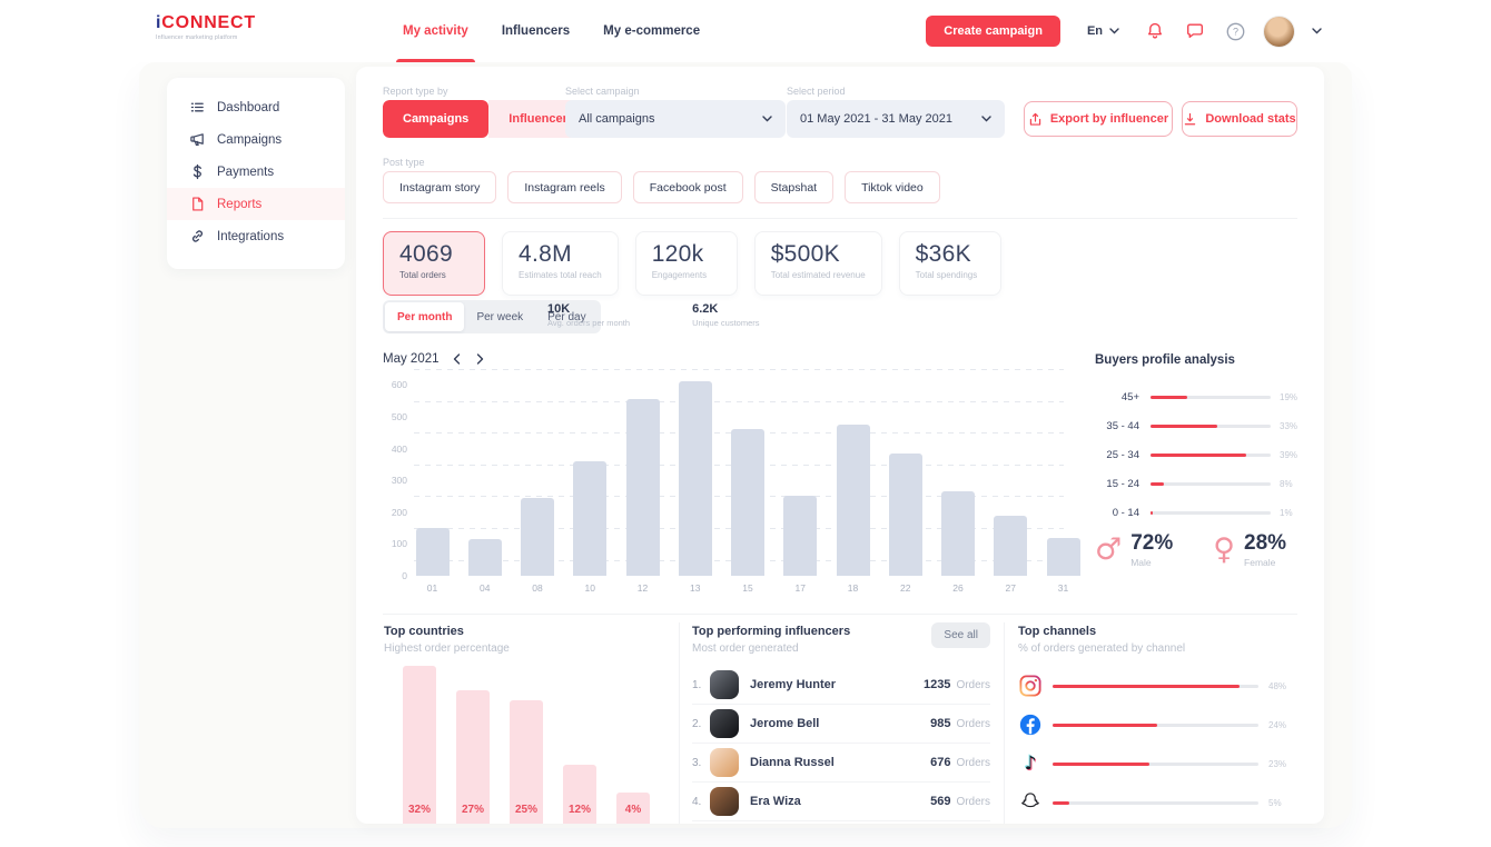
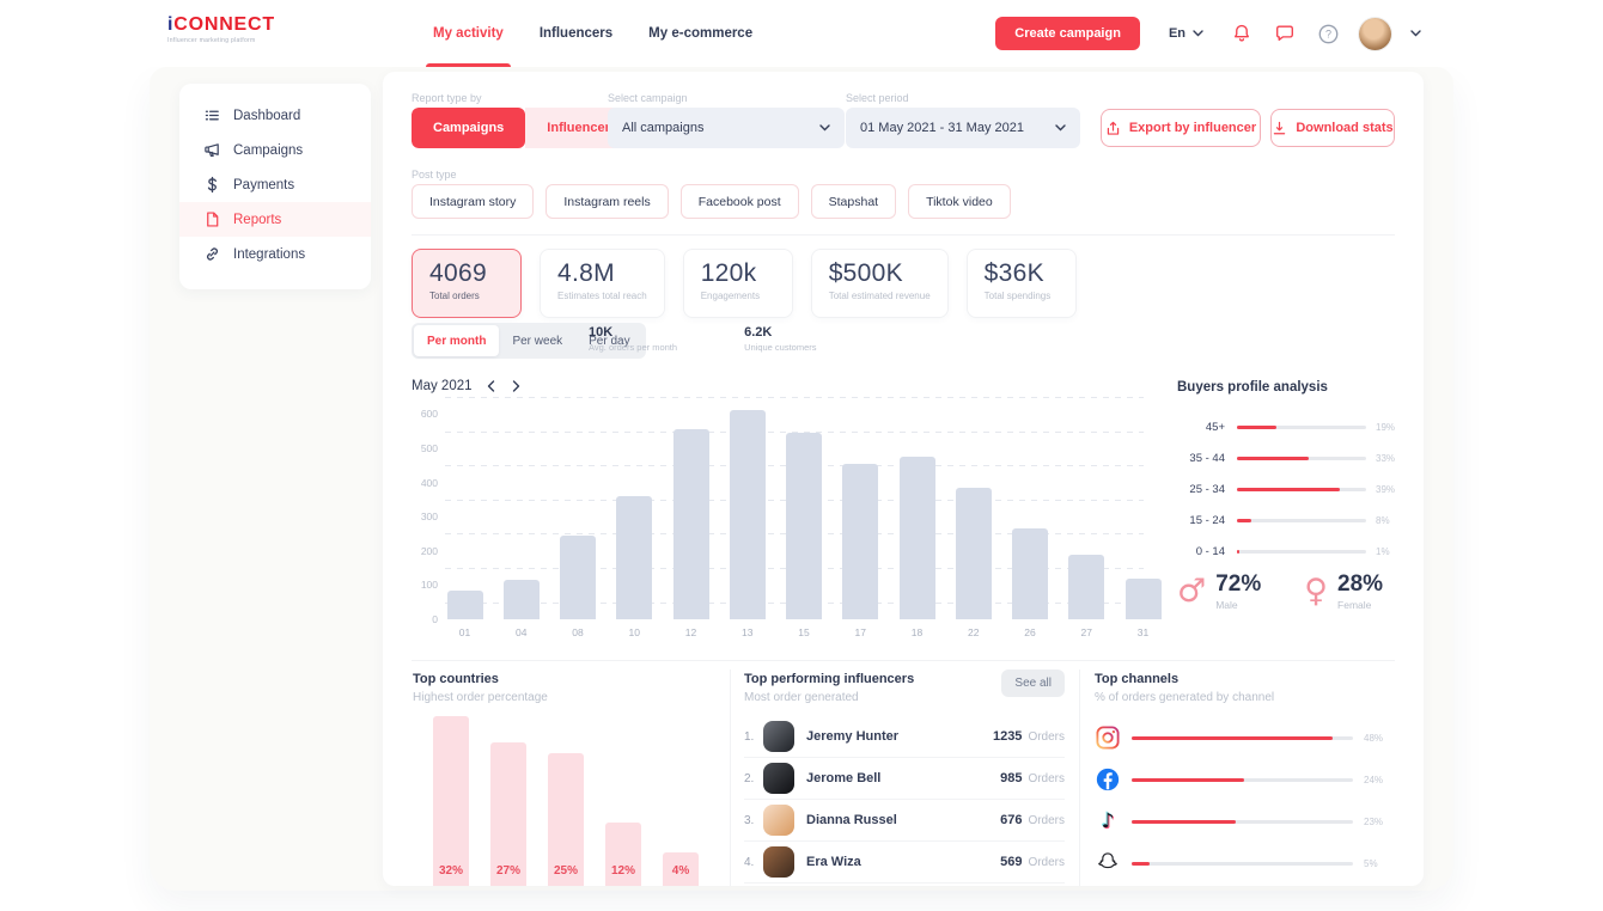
01: 150 -> 80
15: 460 -> 540
17: 250 -> 460
